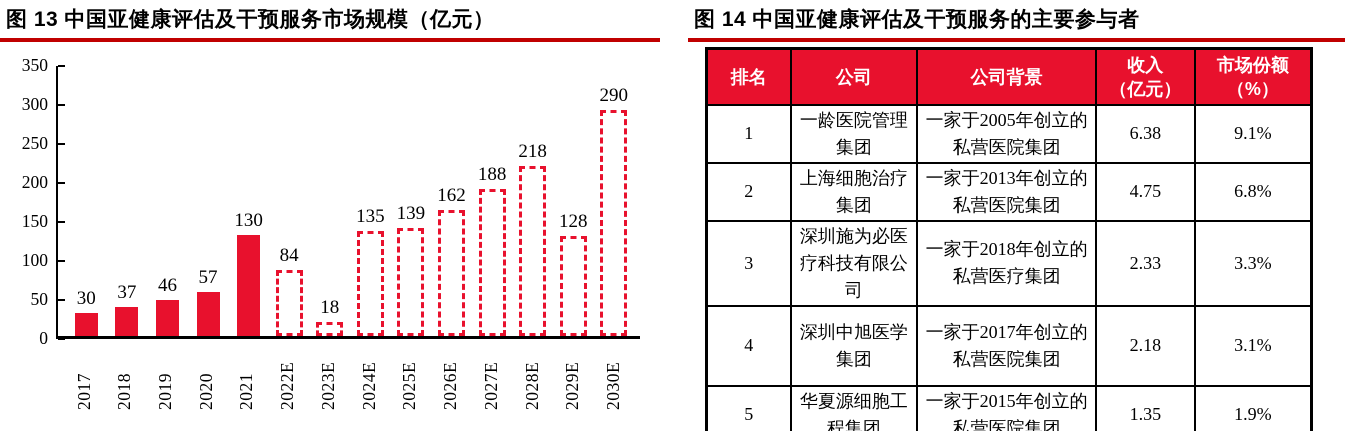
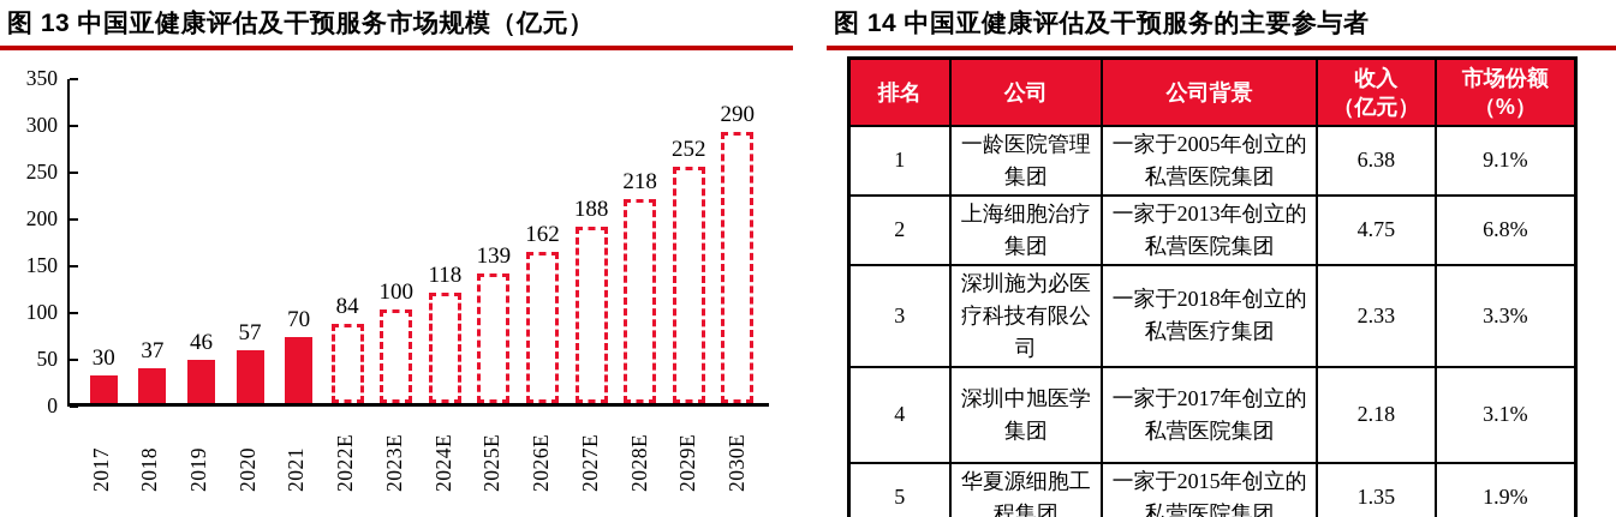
图 13 中国亚健康评估及干预服务市场规模（亿元）/2021: 130 -> 70
图 13 中国亚健康评估及干预服务市场规模（亿元）/2023E: 18 -> 100
图 13 中国亚健康评估及干预服务市场规模（亿元）/2024E: 135 -> 118
图 13 中国亚健康评估及干预服务市场规模（亿元）/2029E: 128 -> 252
